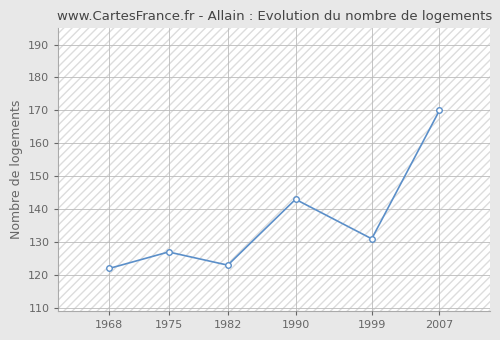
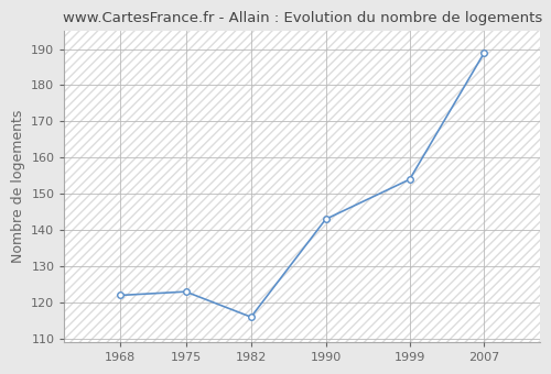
1975: 127 -> 123
1982: 123 -> 116
1999: 131 -> 154
2007: 170 -> 189
